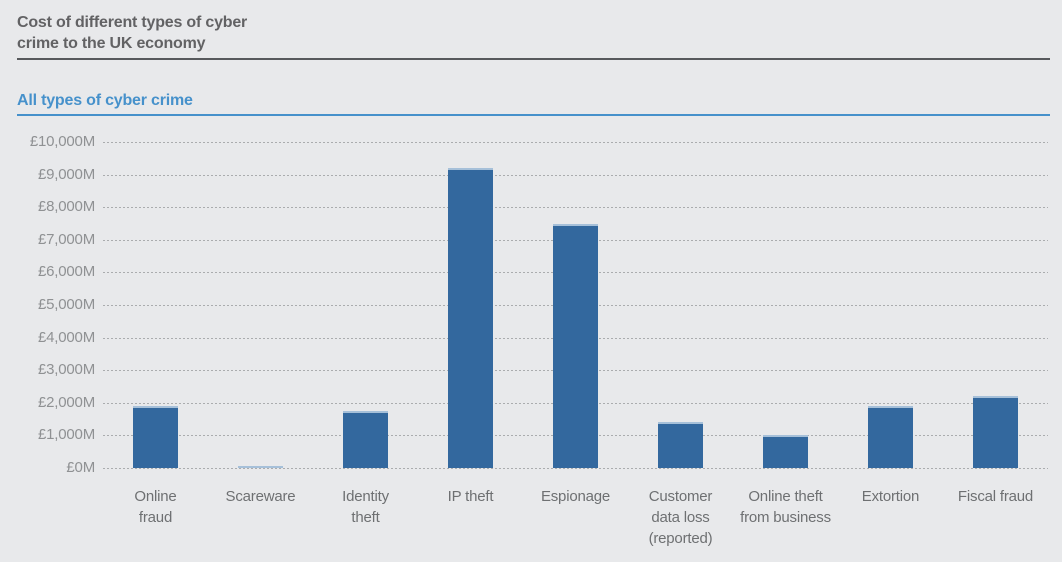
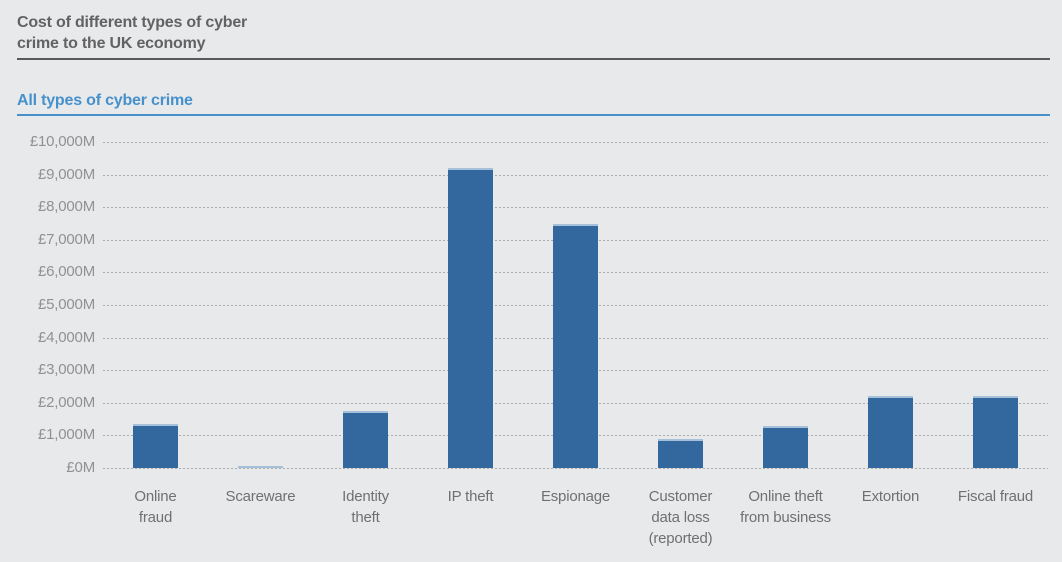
Online fraud: £1900M -> £1400M
Customer data loss (reported): £1400M -> £900M
Online theft from business: £1000M -> £1300M
Extortion: £1900M -> £2200M
